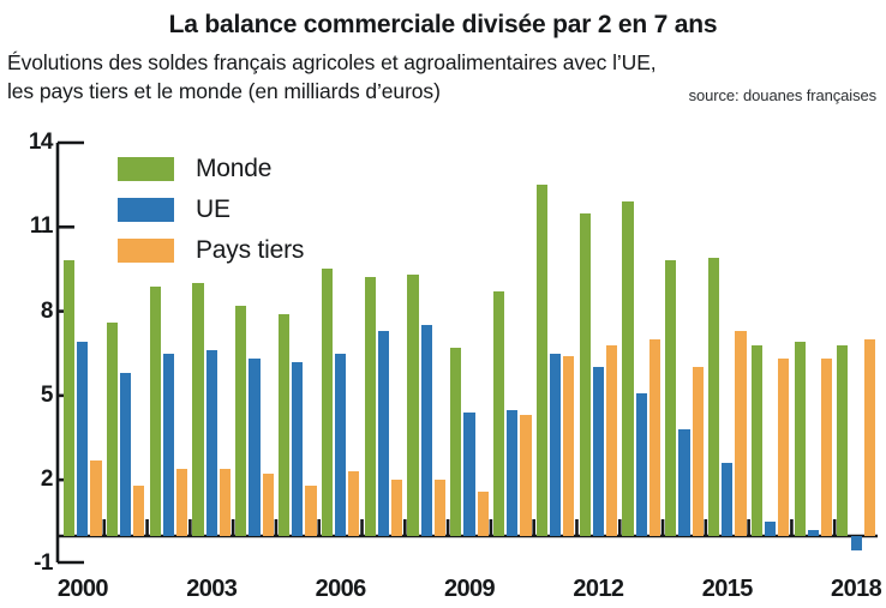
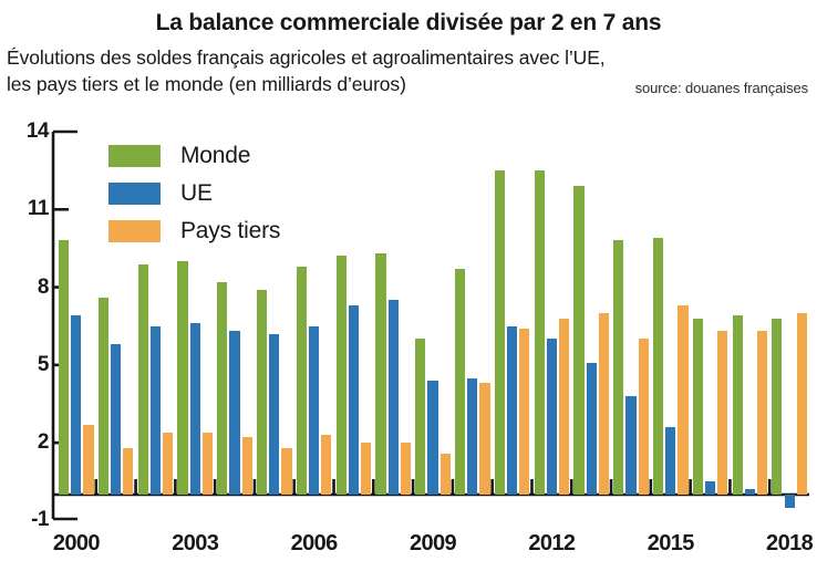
Monde/2006: 9.5 -> 8.8
Monde/2009: 6.7 -> 6.0
Monde/2012: 11.5 -> 12.5
